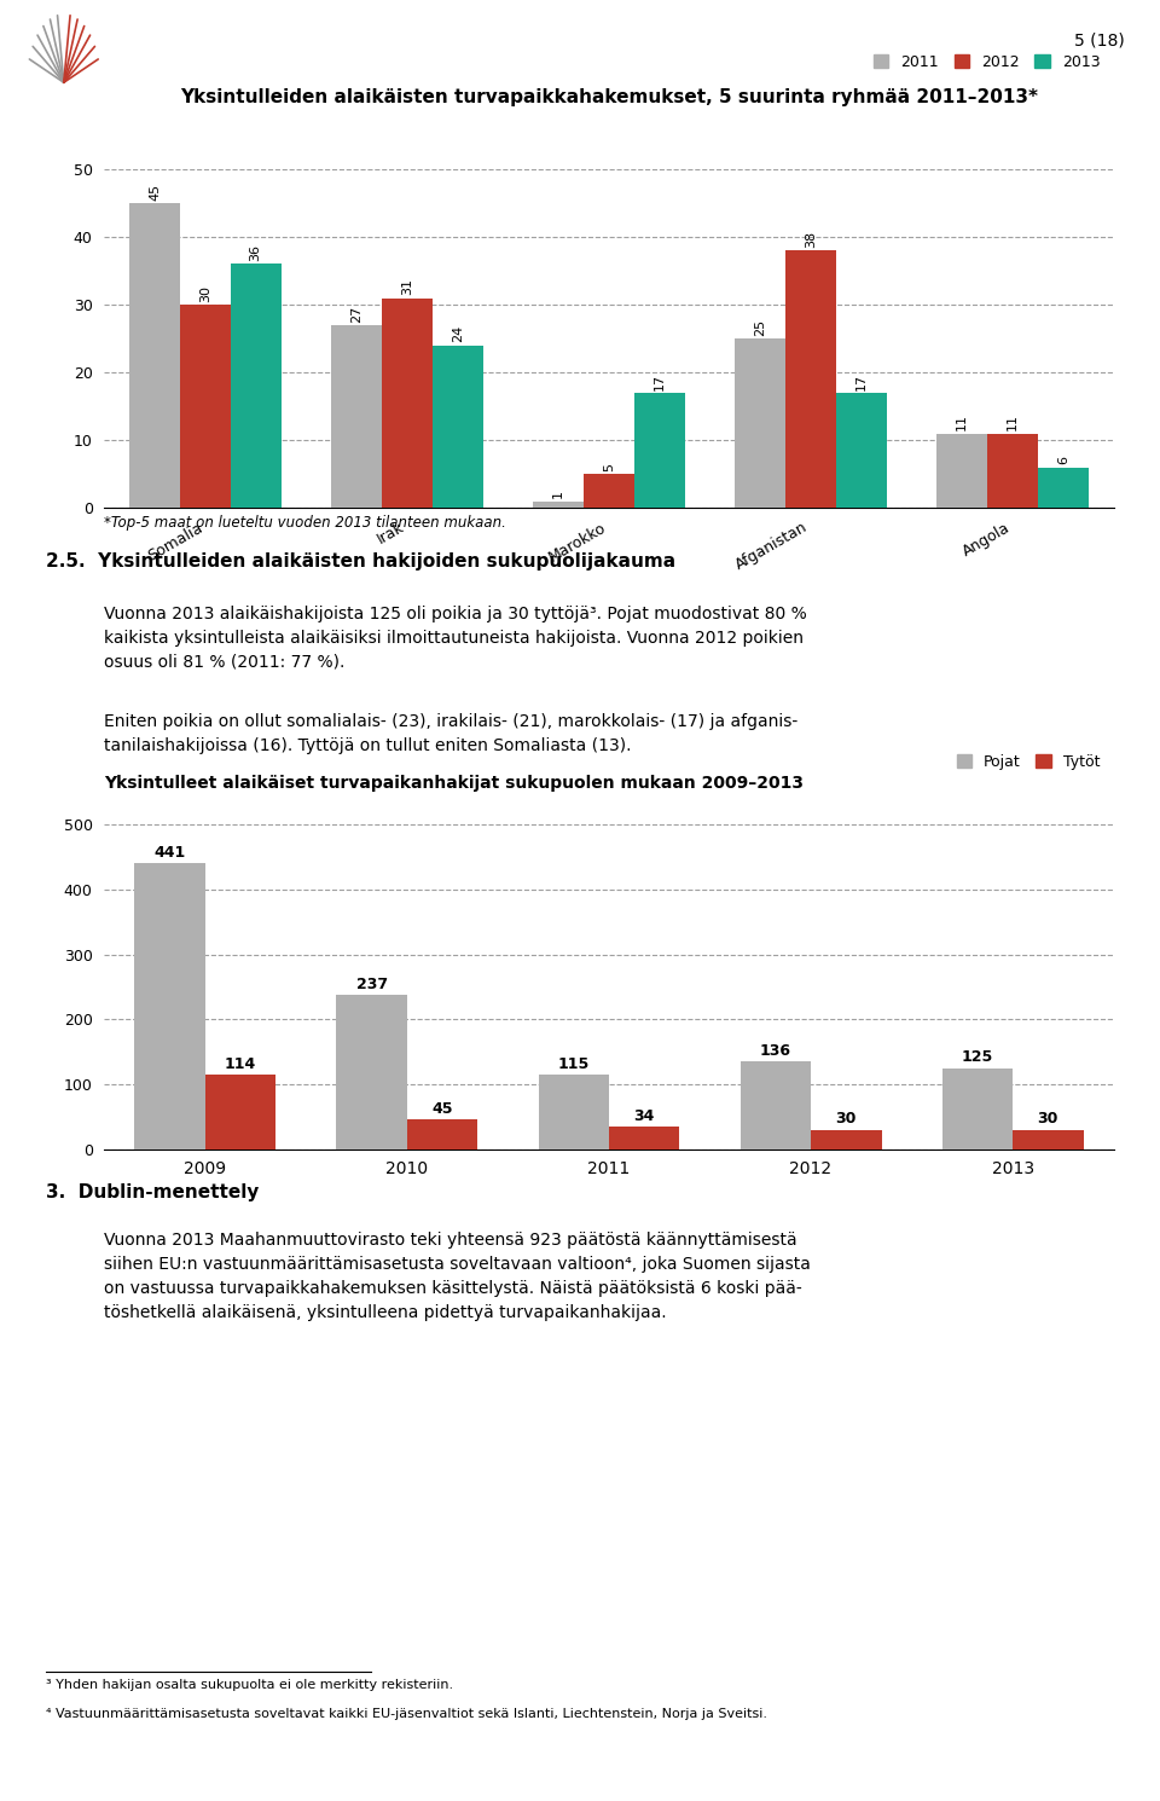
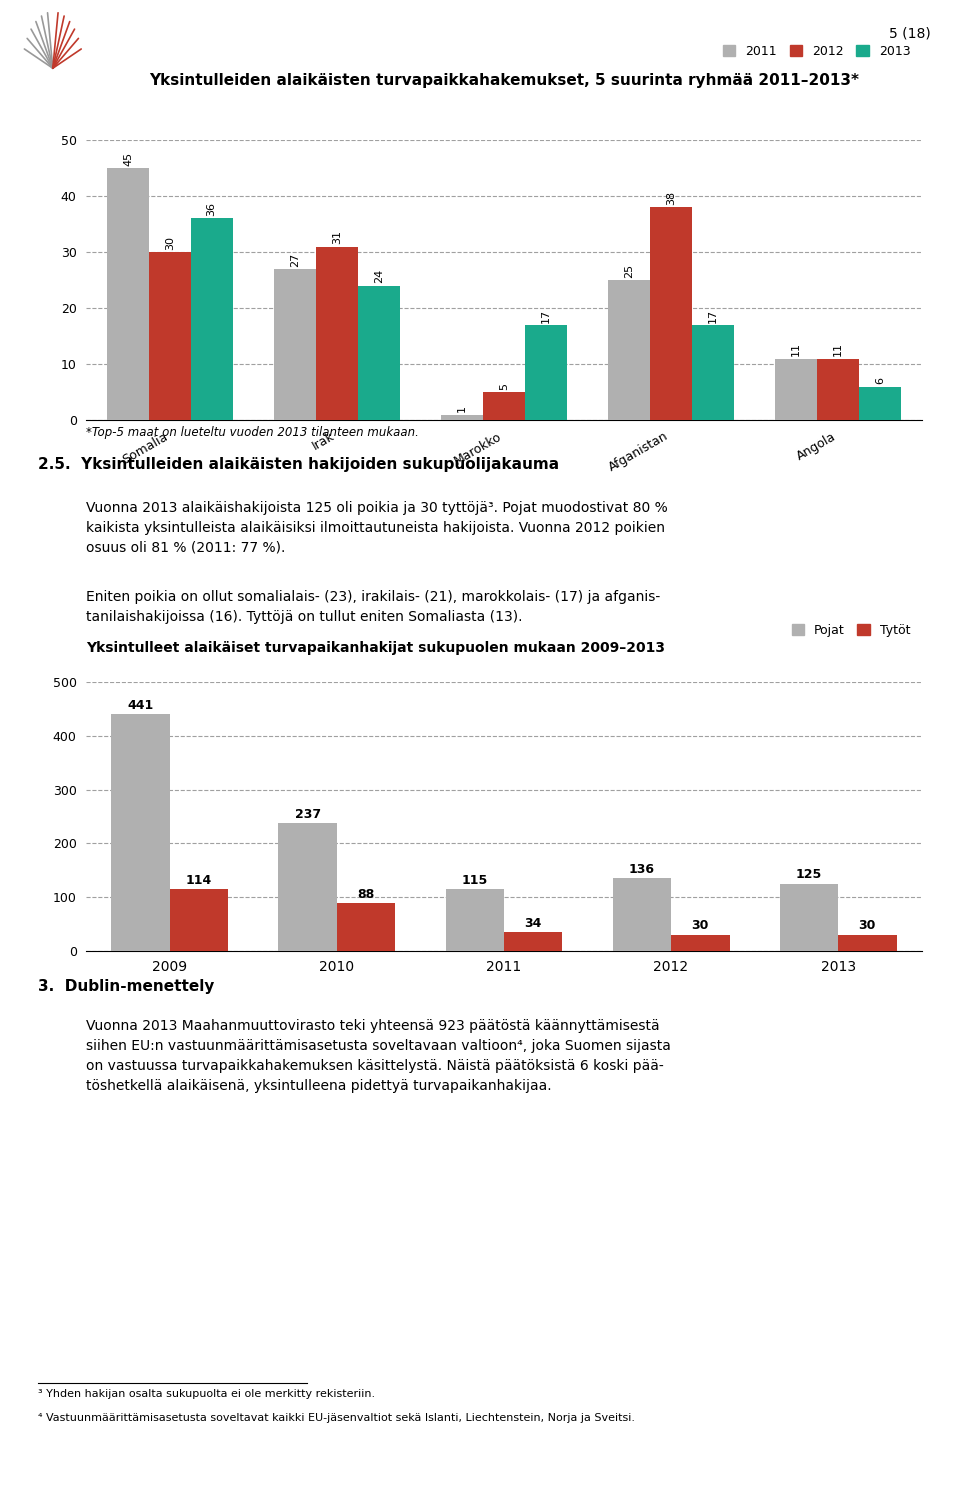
Tytöt/2010: 45 -> 88
